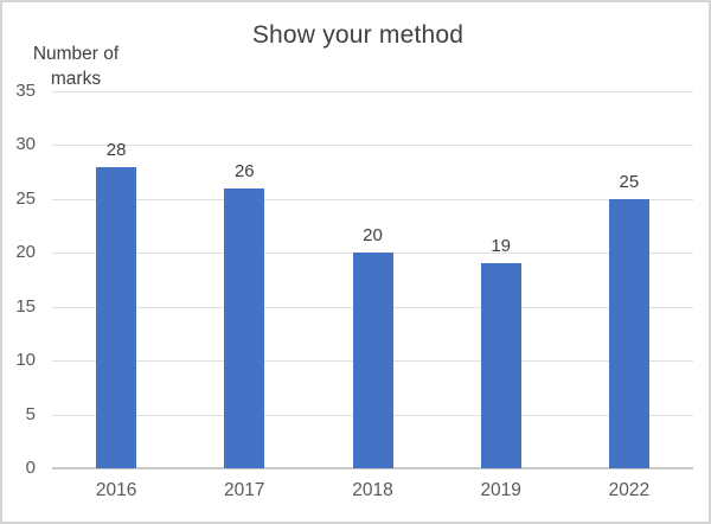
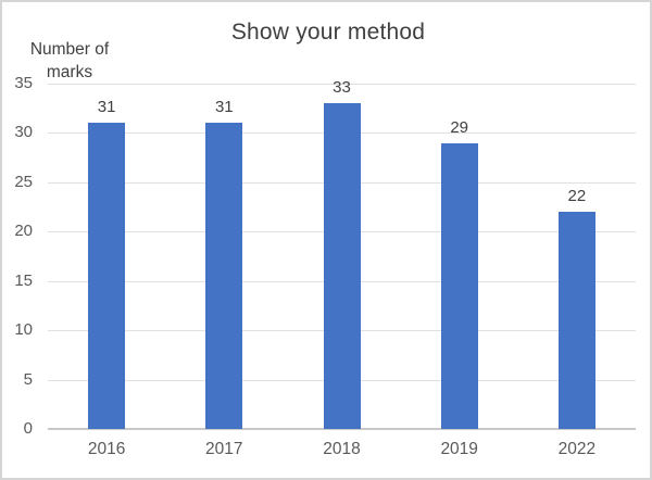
2016: 28 -> 31
2017: 26 -> 31
2018: 20 -> 33
2019: 19 -> 29
2022: 25 -> 22
